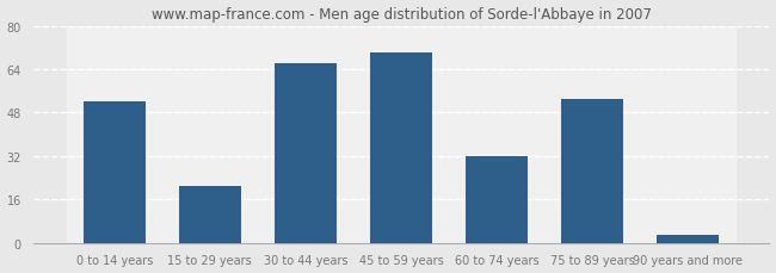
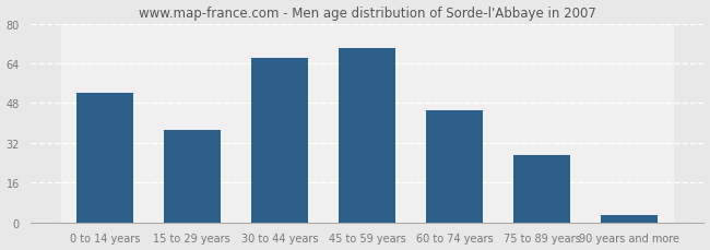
15 to 29 years: 21 -> 37
60 to 74 years: 32 -> 45
75 to 89 years: 53 -> 27
